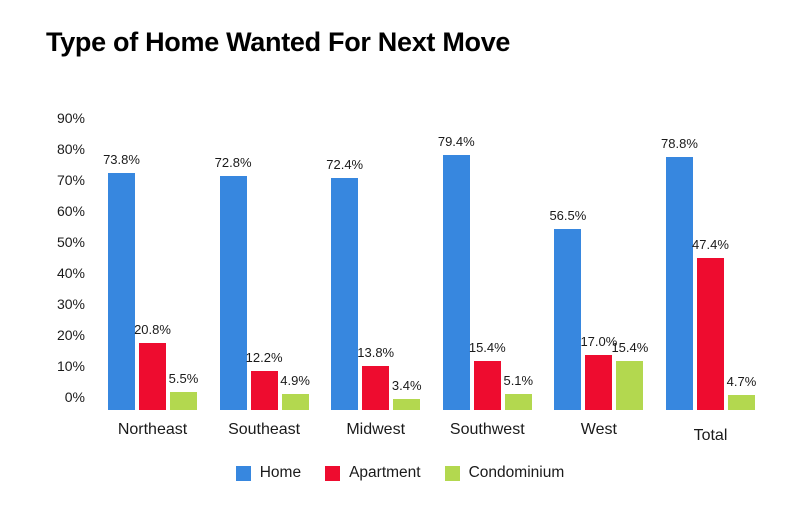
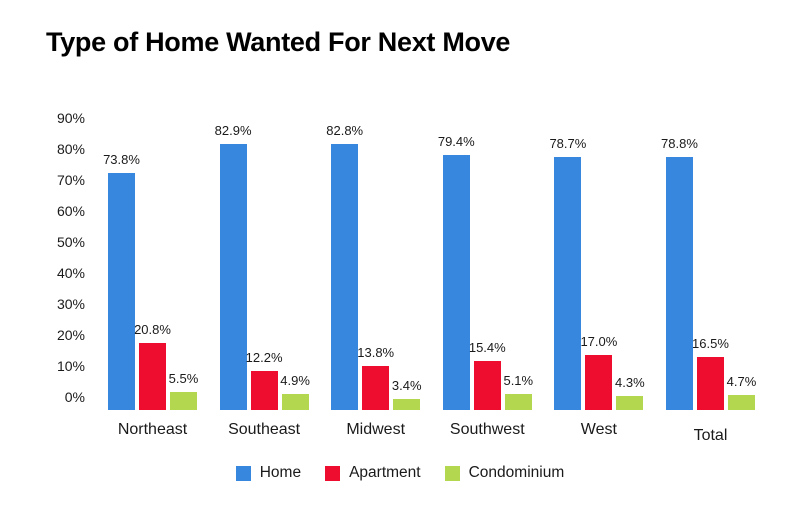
Home/Southeast: 72.8% -> 82.9%
Home/Midwest: 72.4% -> 82.8%
Home/West: 56.5% -> 78.7%
Condominium/West: 15.4% -> 4.3%
Apartment/Total: 47.4% -> 16.5%
